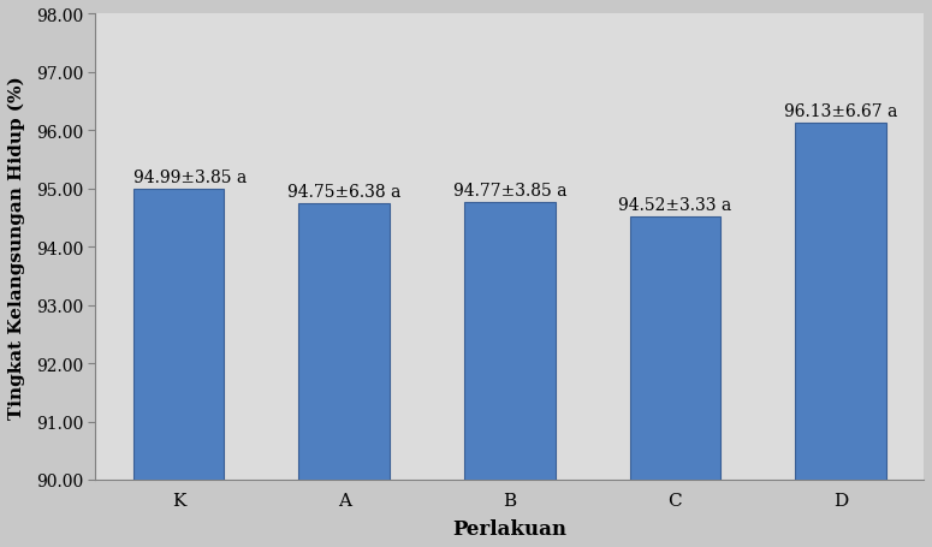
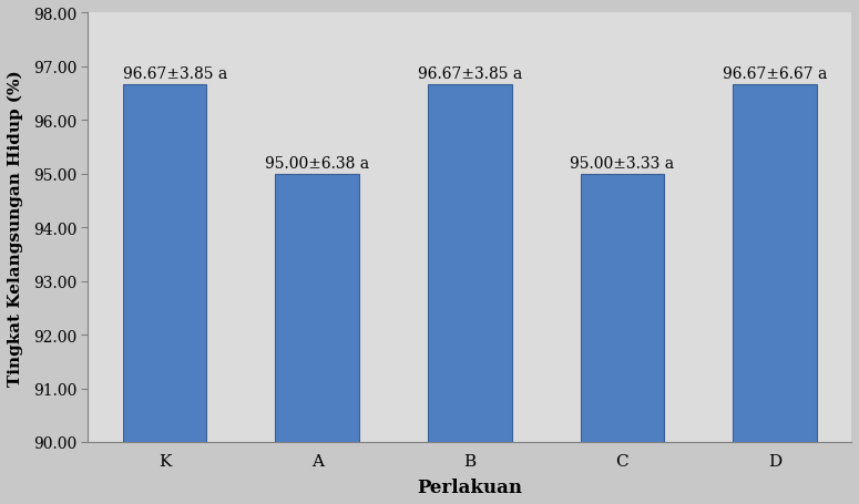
K: 94.99 -> 96.67
A: 94.75 -> 95.00
B: 94.77 -> 96.67
C: 94.52 -> 95.00
D: 96.13 -> 96.67
